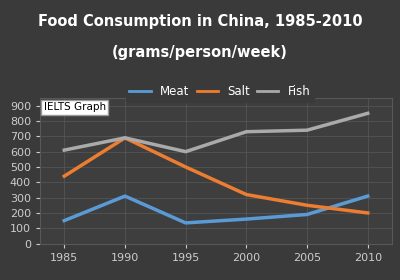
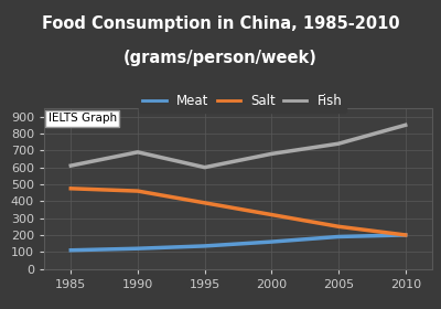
Meat/1985: 150 -> 110
Salt/1985: 440 -> 480
Meat/1990: 310 -> 120
Salt/1990: 690 -> 460
Salt/1995: 500 -> 390
Fish/2000: 730 -> 680
Meat/2010: 310 -> 200
